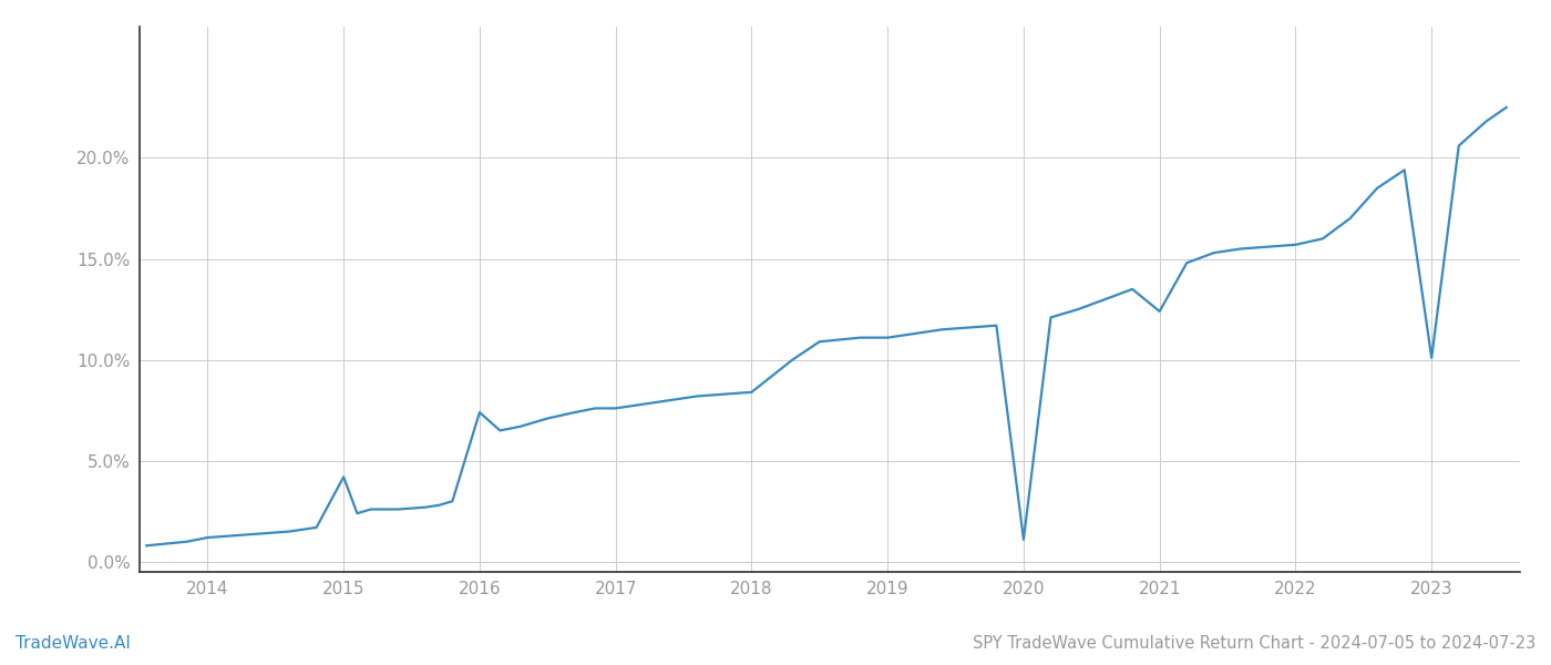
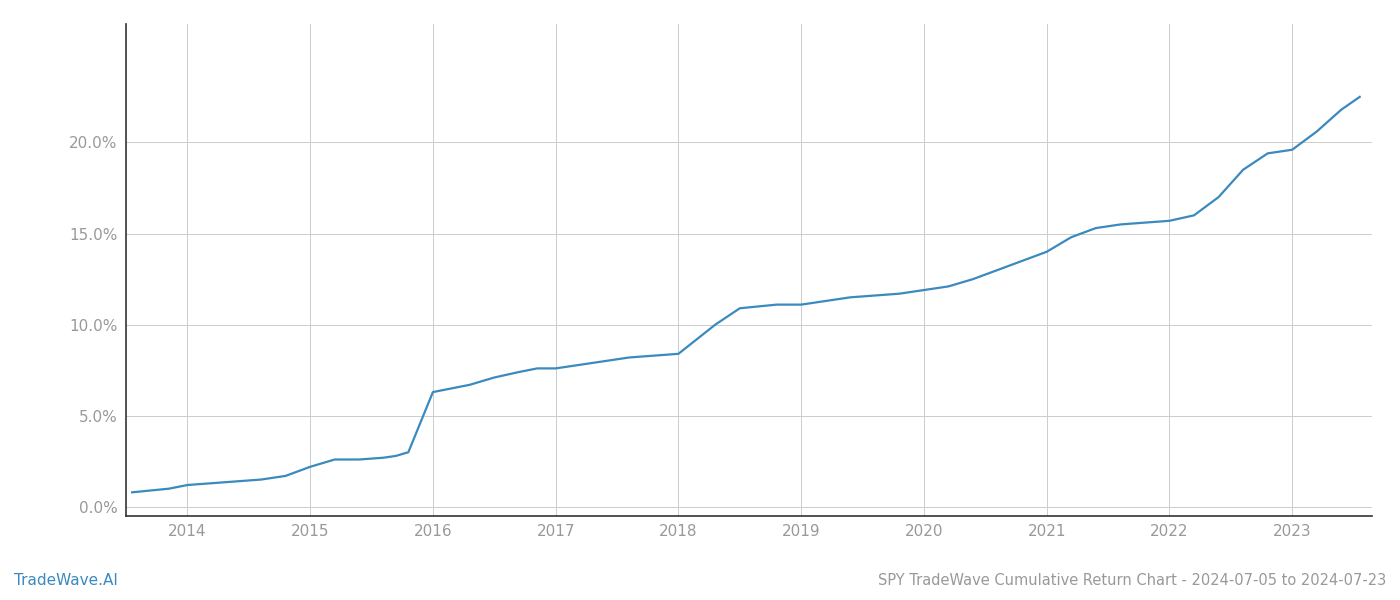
2015: 4.2% -> 2.2%
2016: 7.4% -> 6.3%
2020: 1.1% -> 11.9%
2021: 12.4% -> 14.0%
2023: 10.1% -> 19.6%
